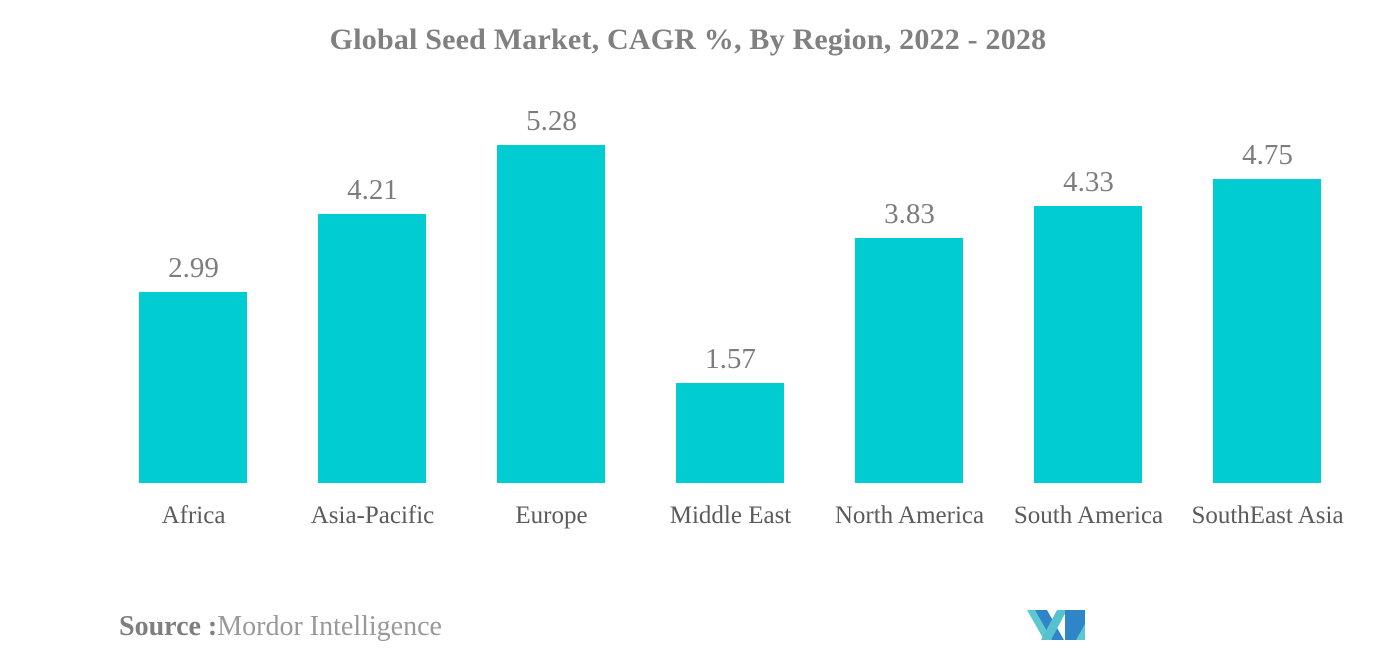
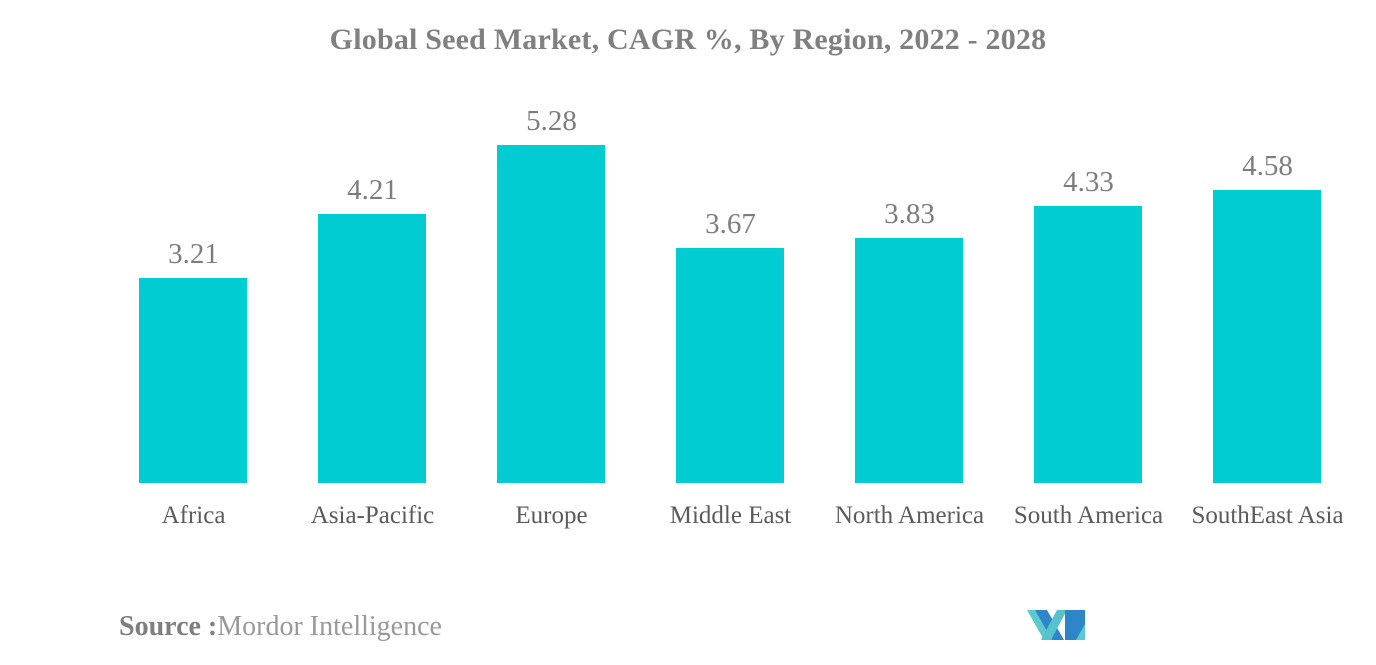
Africa: 2.99 -> 3.21
Middle East: 1.57 -> 3.67
SouthEast Asia: 4.75 -> 4.58
